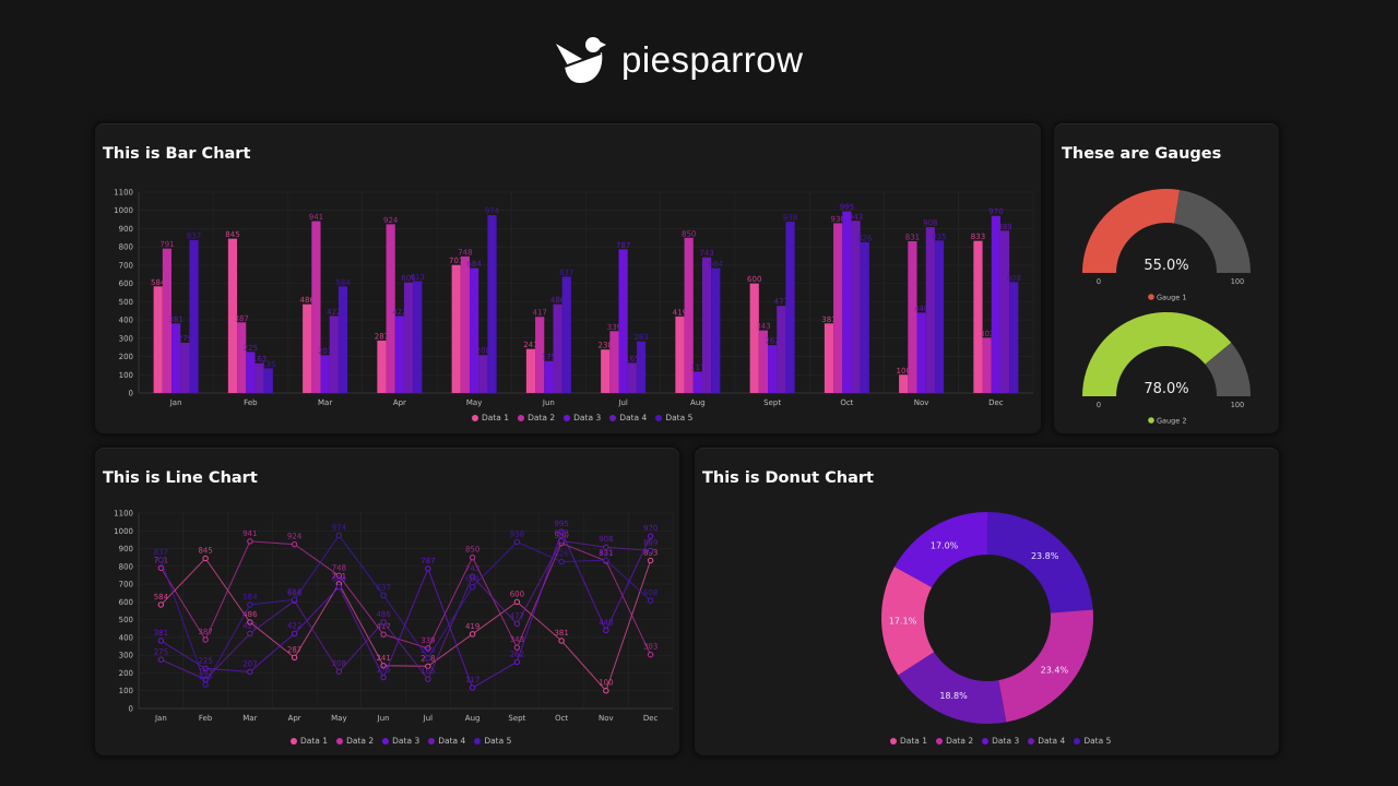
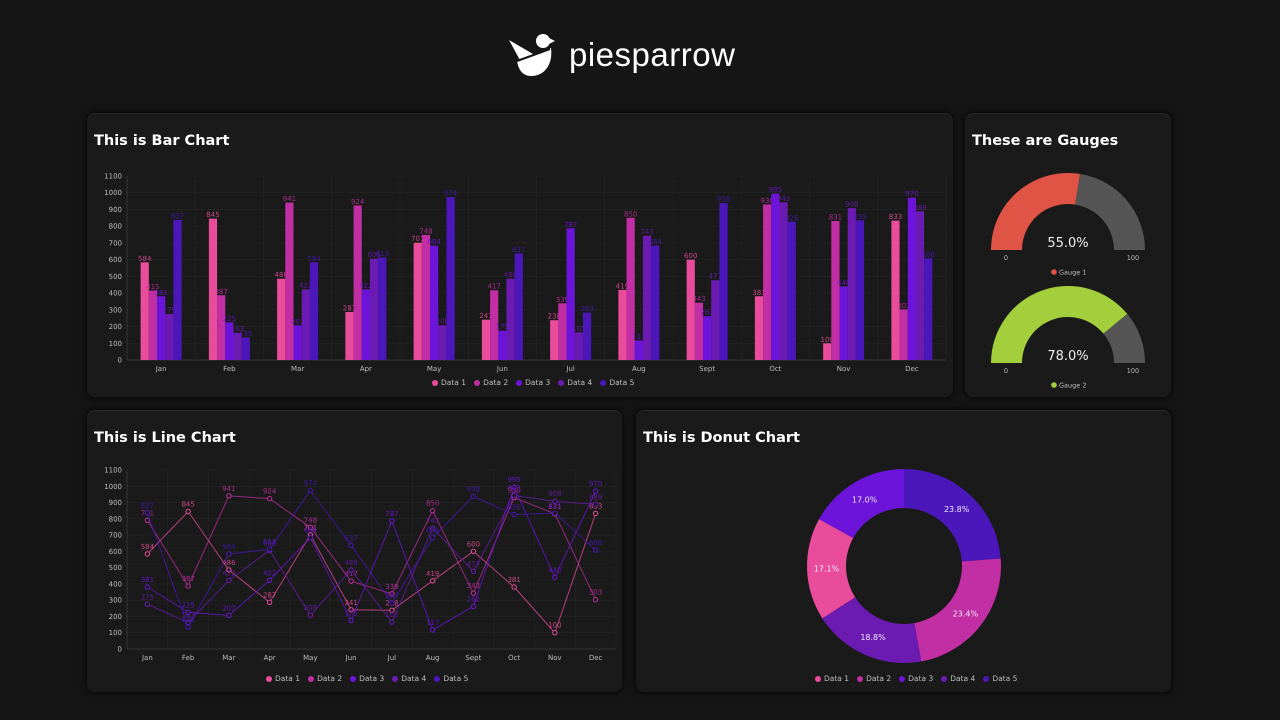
This is Bar Chart/Data 2/Jan: 791 -> 415
